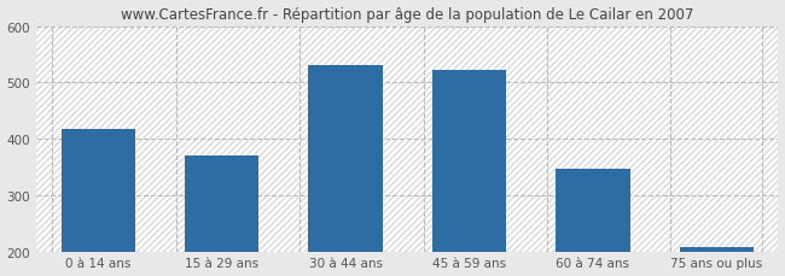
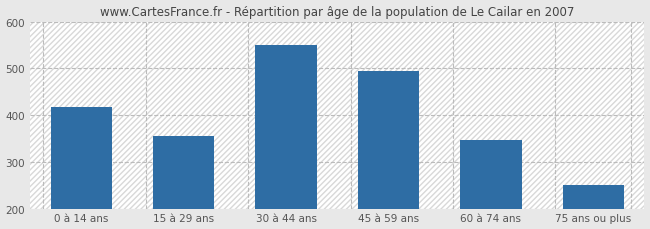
15 à 29 ans: 370 -> 355
30 à 44 ans: 530 -> 550
45 à 59 ans: 521 -> 495
75 ans ou plus: 208 -> 250
